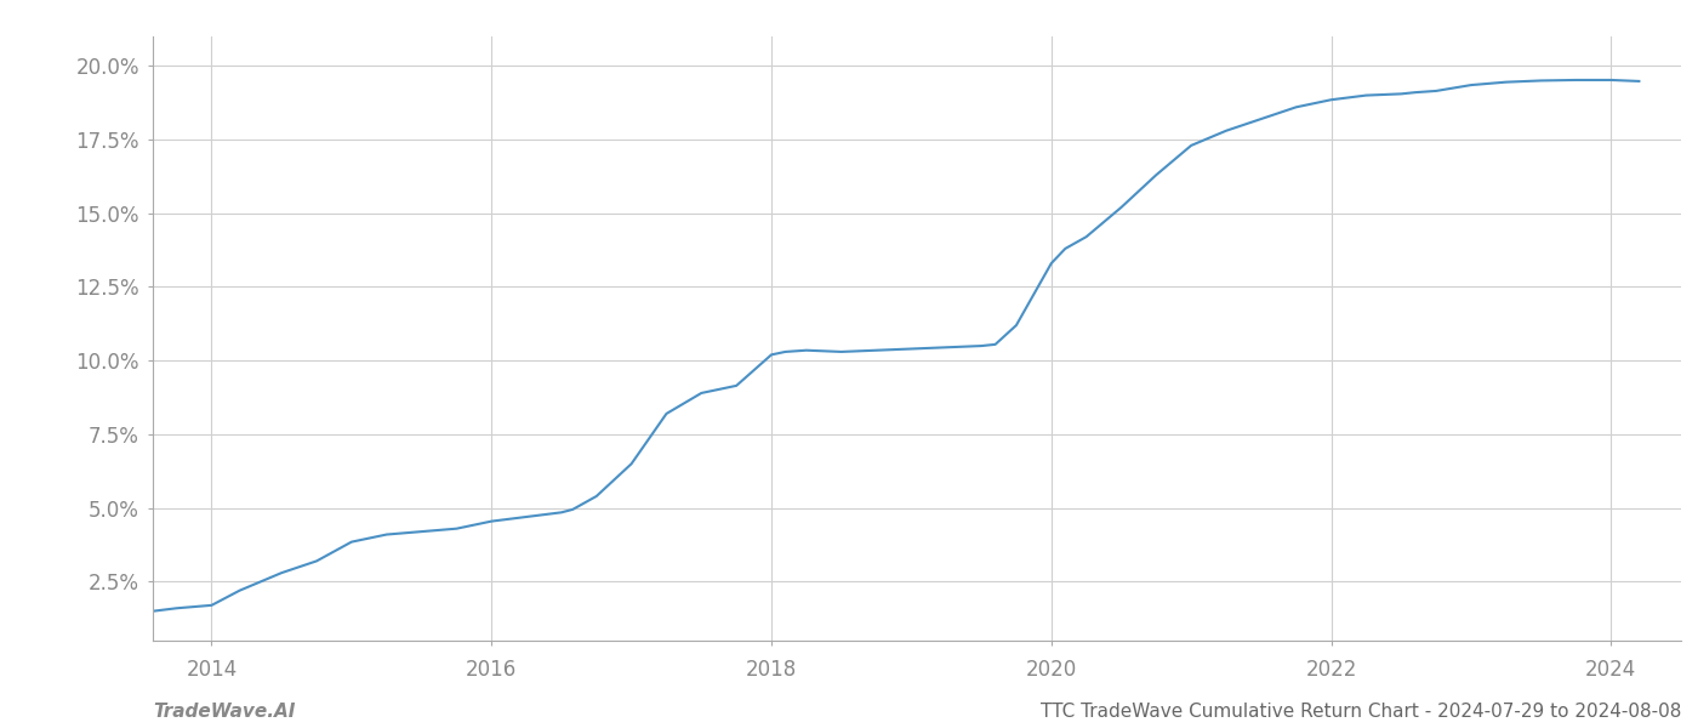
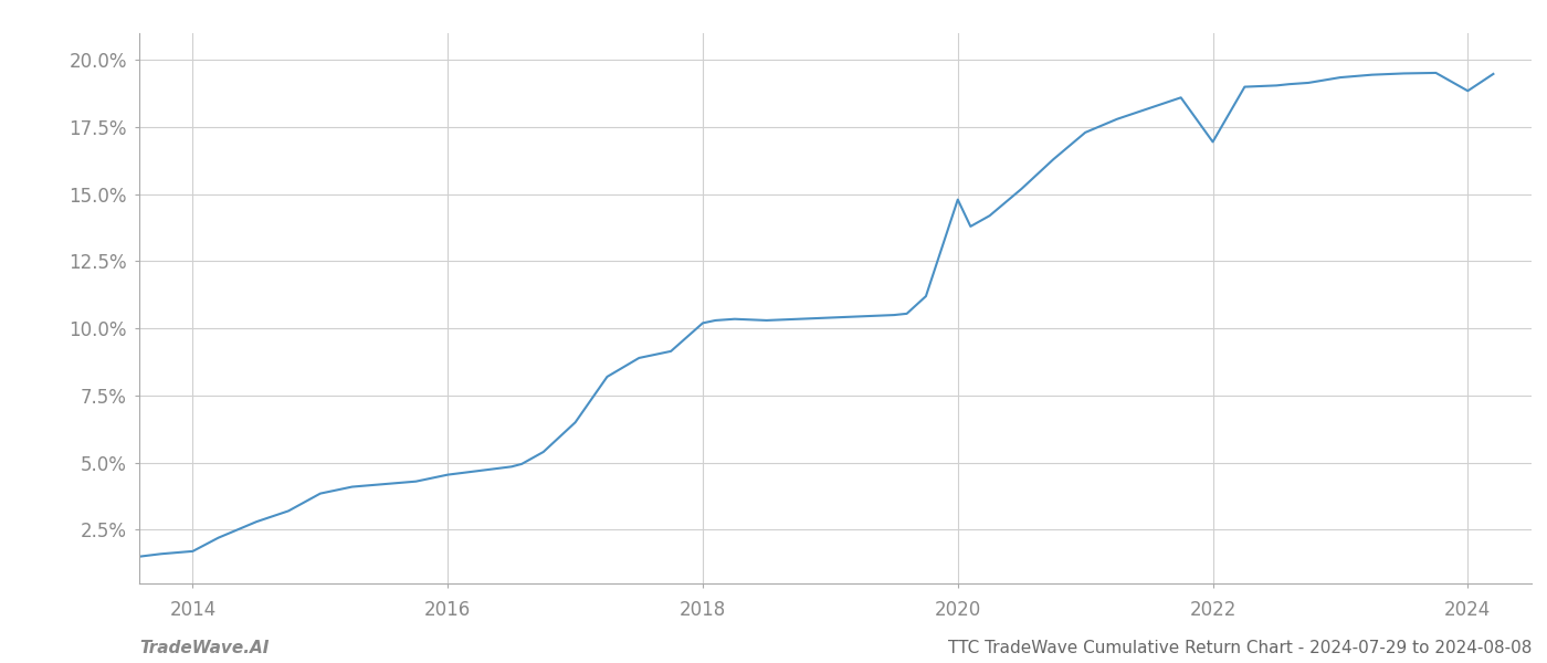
2020: 13.30% -> 14.80%
2022: 18.85% -> 16.95%
2024: 19.52% -> 18.85%
